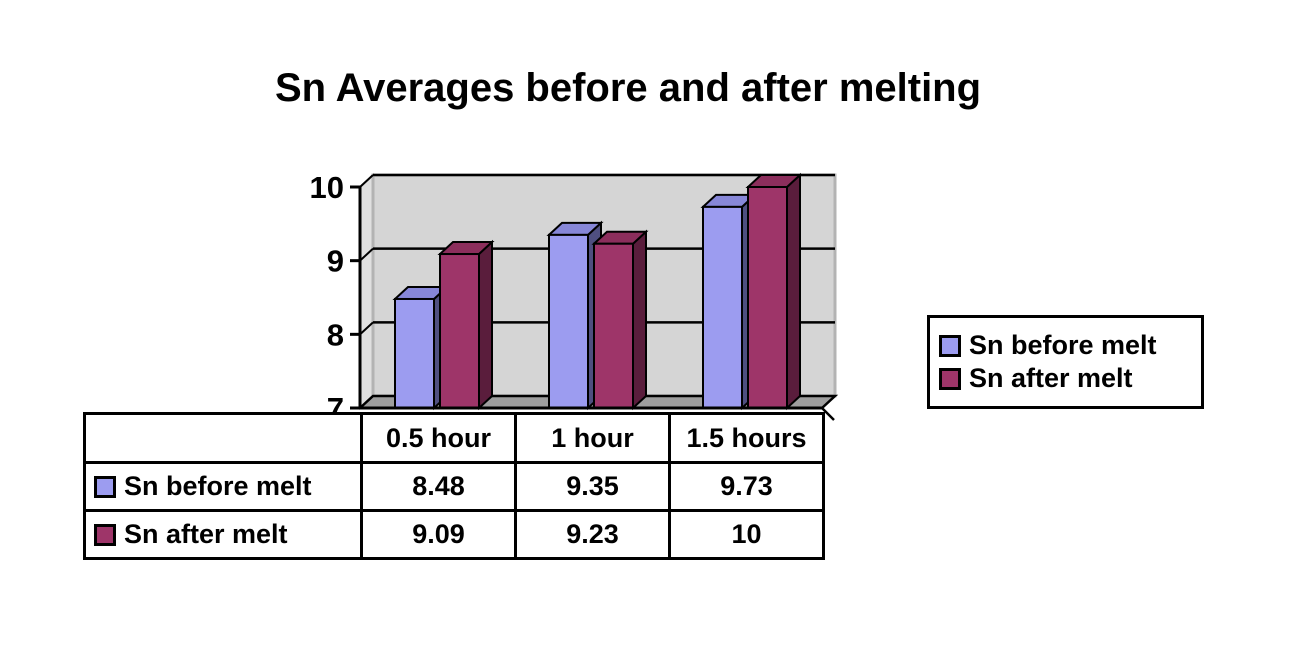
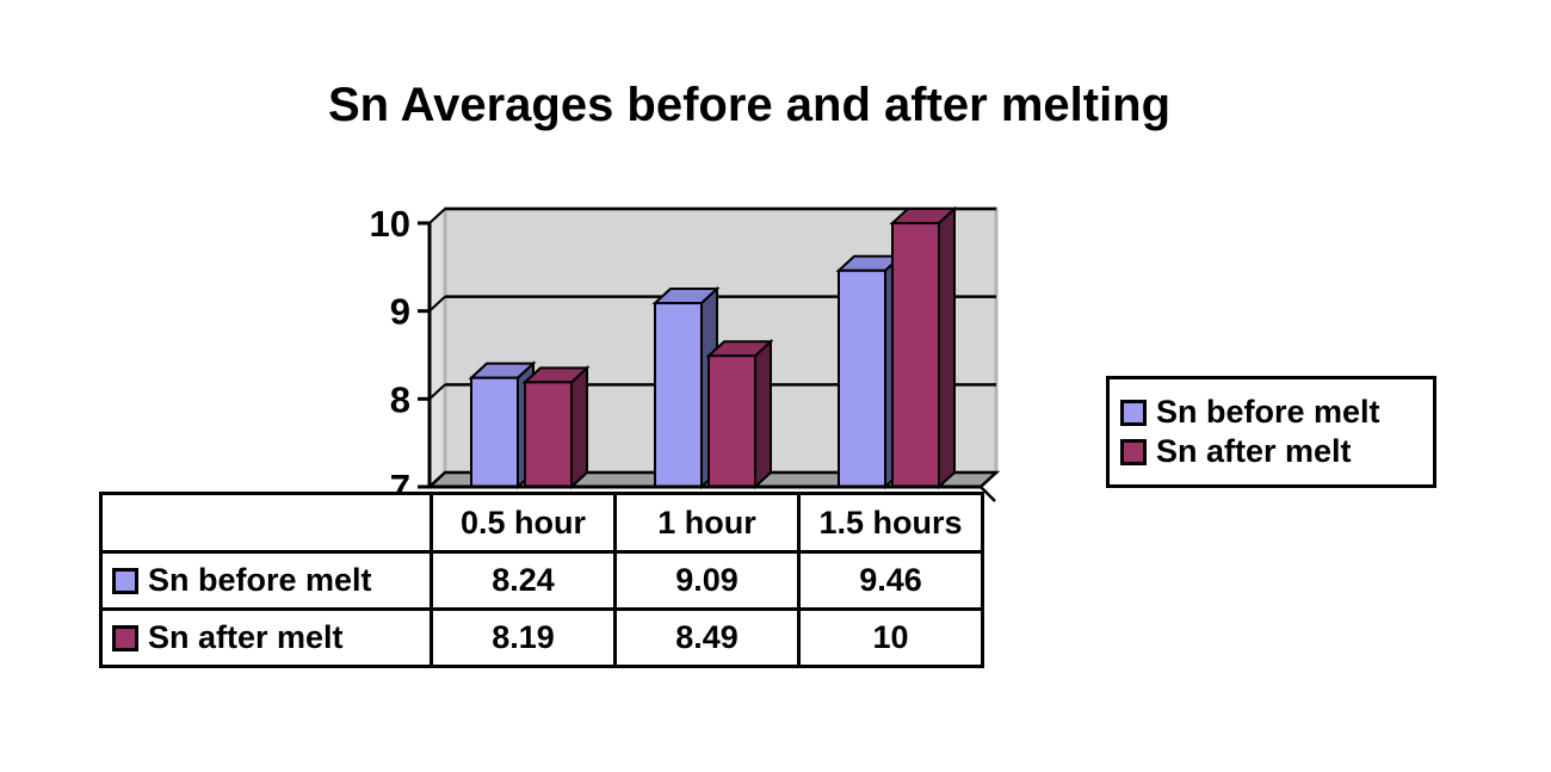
Sn before melt/0.5 hour: 8.48 -> 8.24
Sn after melt/0.5 hour: 9.09 -> 8.19
Sn before melt/1 hour: 9.35 -> 9.09
Sn after melt/1 hour: 9.23 -> 8.49
Sn before melt/1.5 hours: 9.73 -> 9.46
